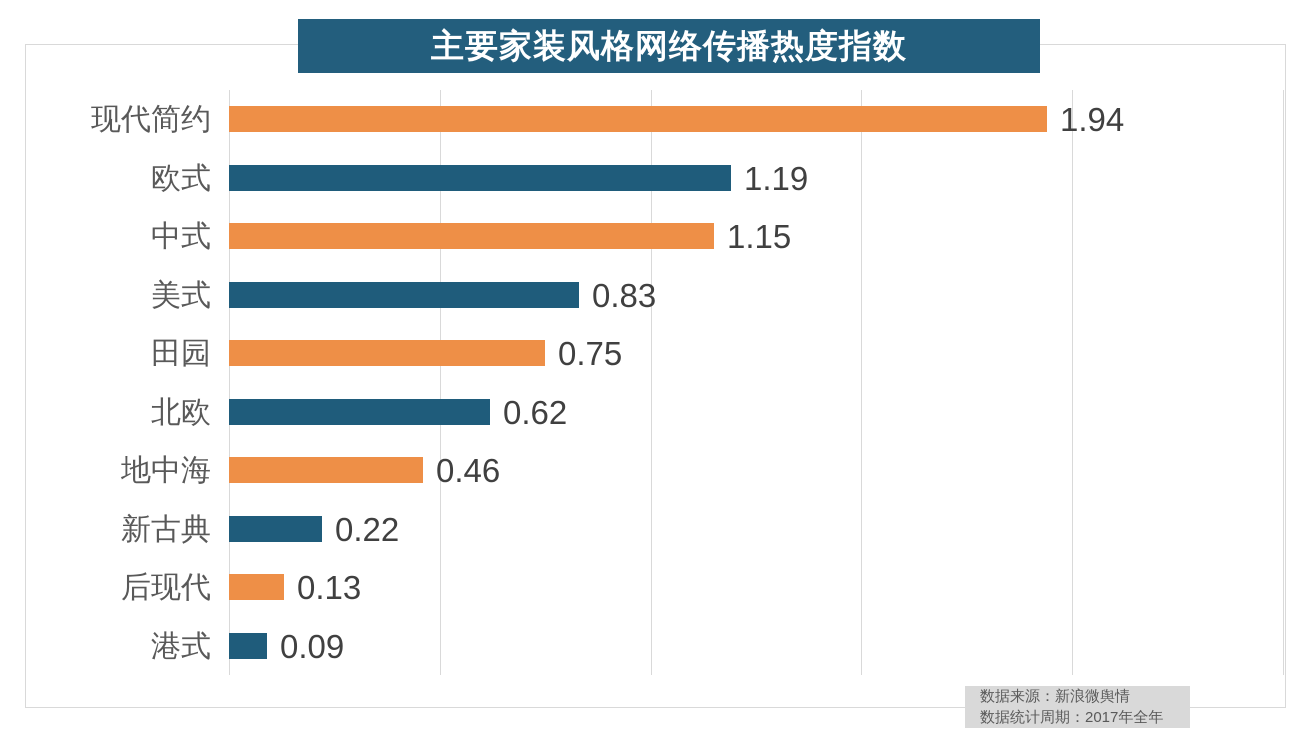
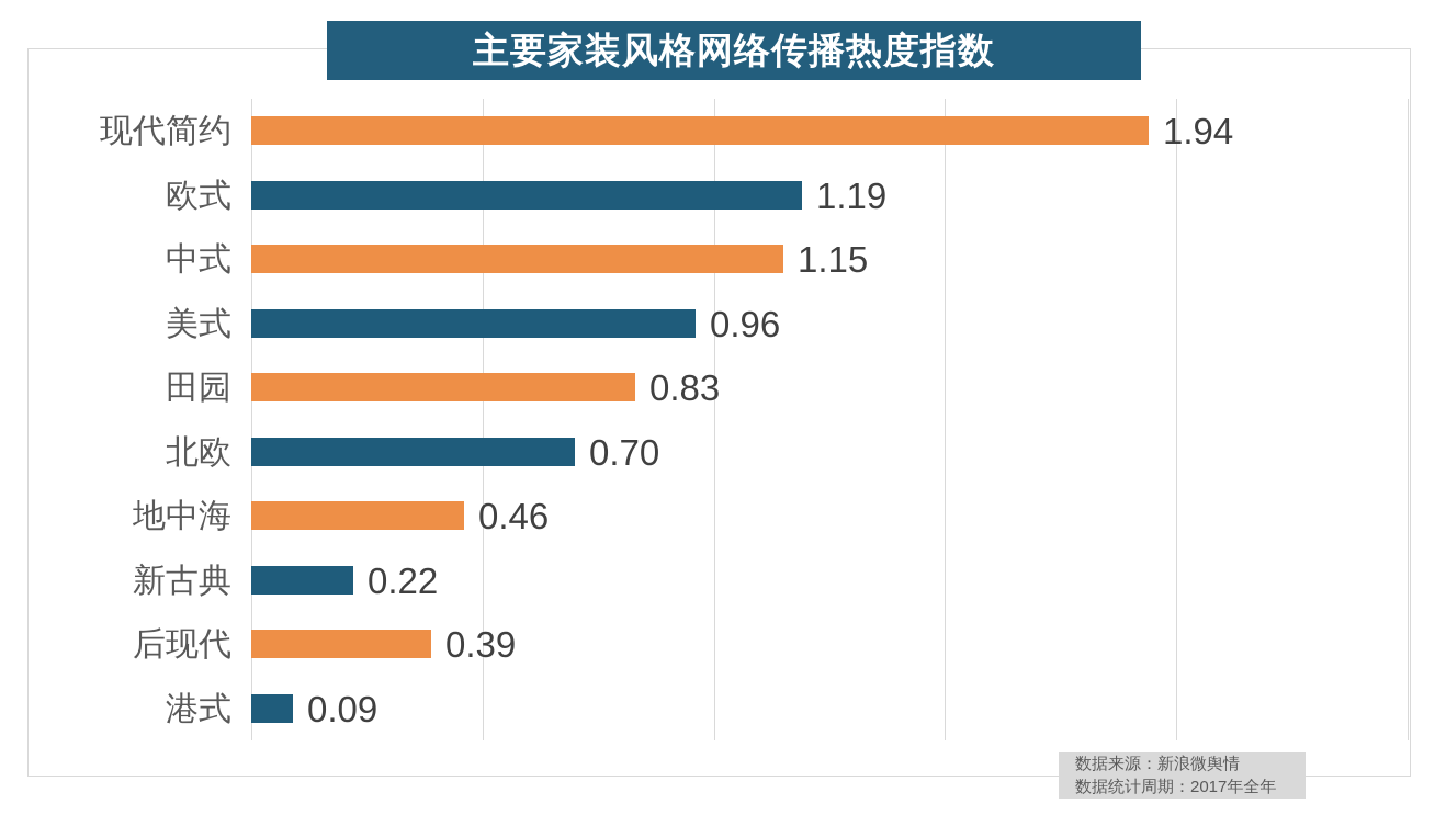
美式: 0.83 -> 0.96
田园: 0.75 -> 0.83
北欧: 0.62 -> 0.70
后现代: 0.13 -> 0.39
